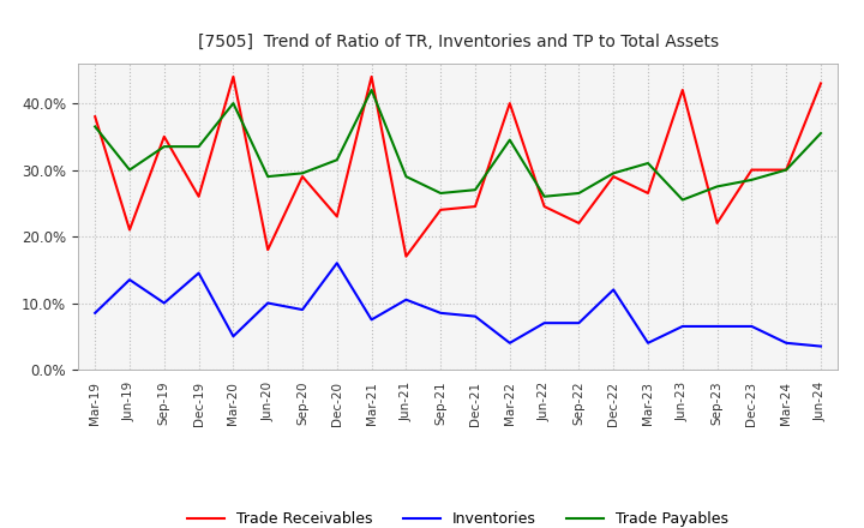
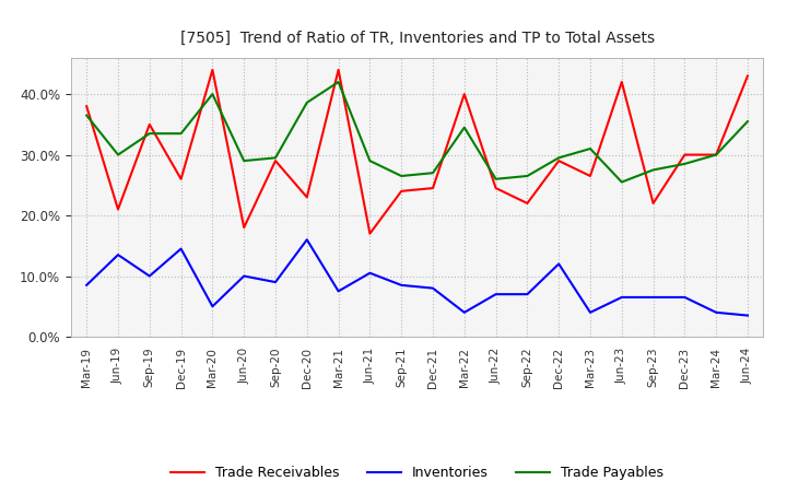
Trade Payables/Dec-20: 31.5% -> 38.6%
